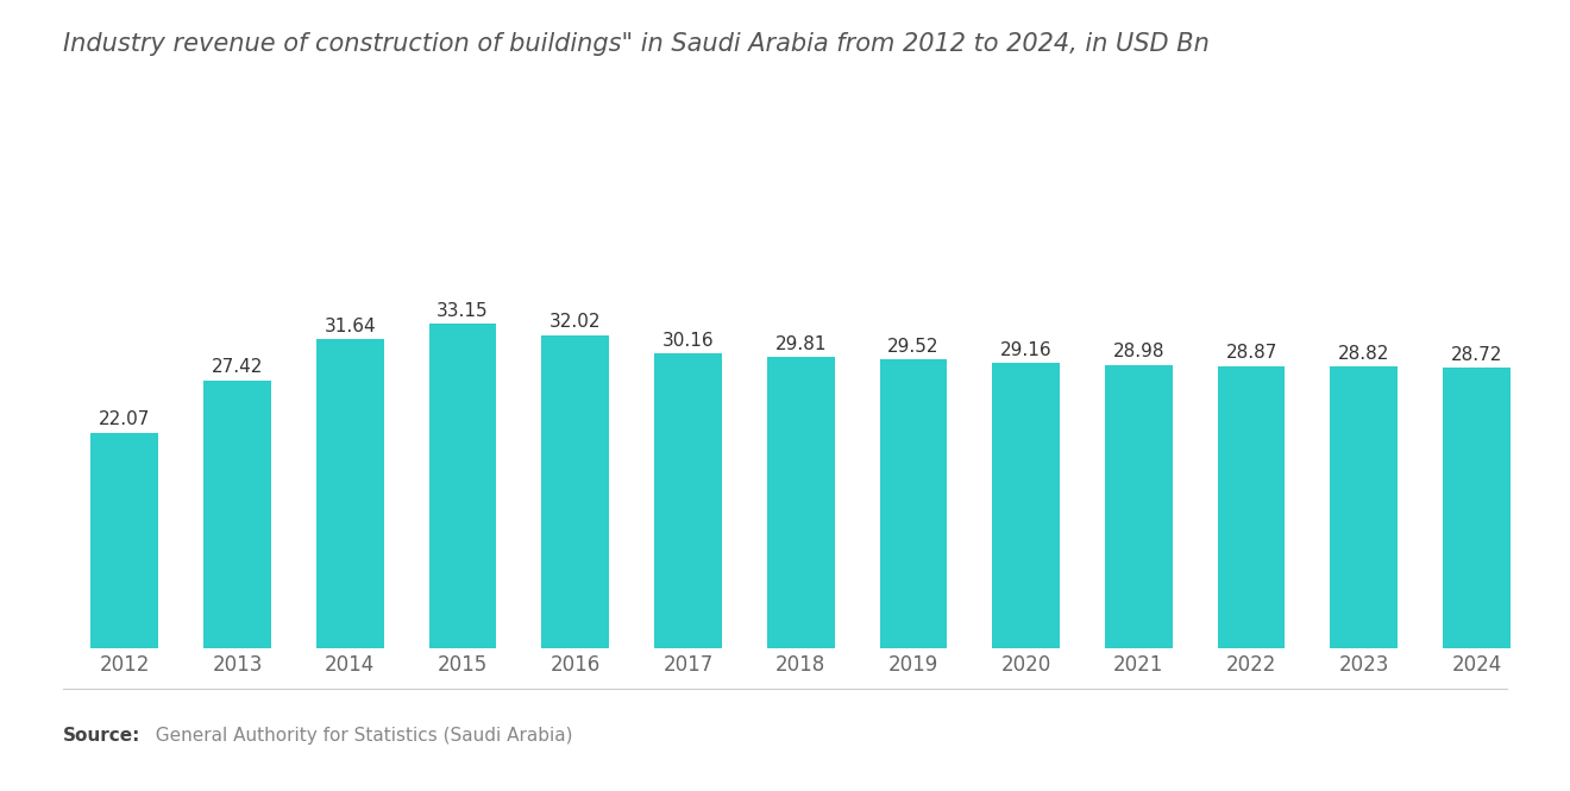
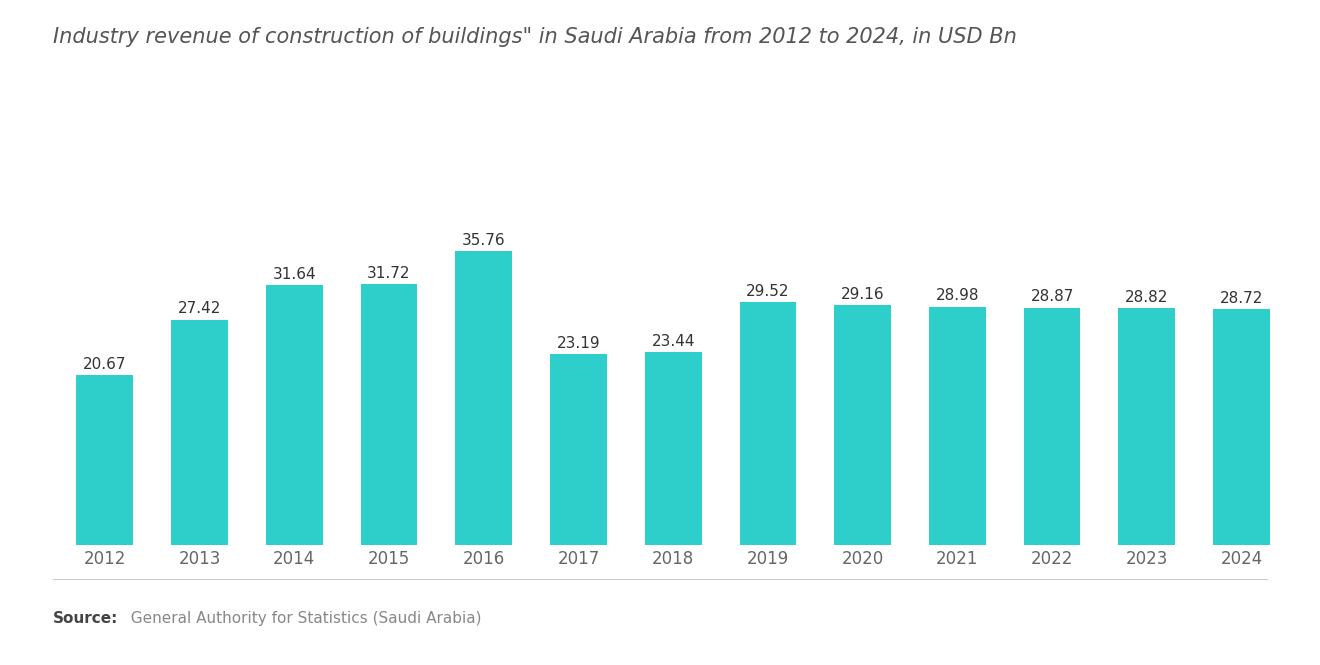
2012: 22.07 -> 20.67
2015: 33.15 -> 31.72
2016: 32.02 -> 35.76
2017: 30.16 -> 23.19
2018: 29.81 -> 23.44
